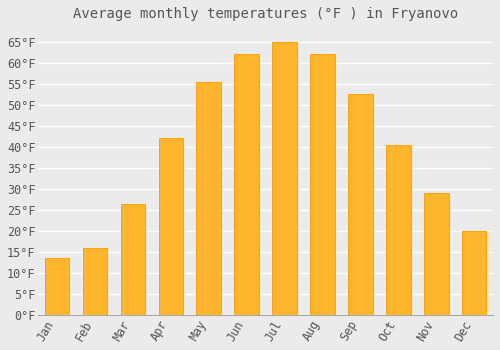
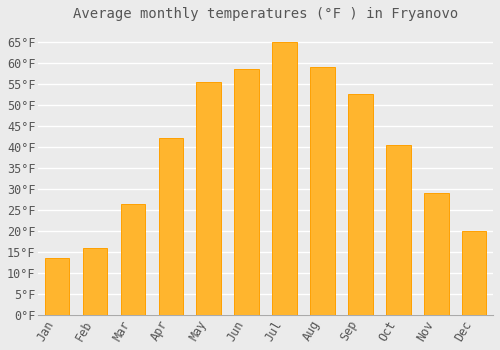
Jun: 62.0°F -> 58.5°F
Aug: 62.0°F -> 59.0°F
